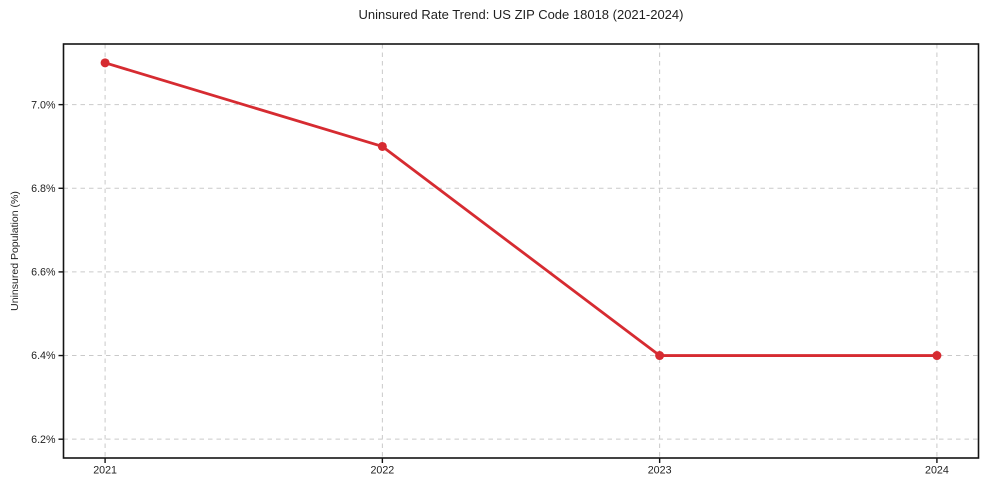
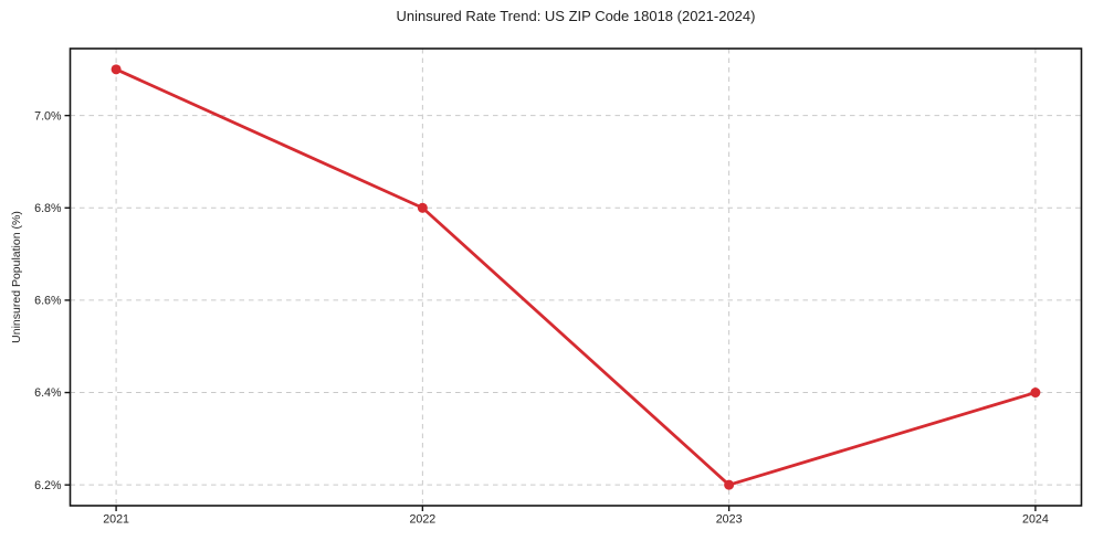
2022: 6.9% -> 6.8%
2023: 6.4% -> 6.2%
